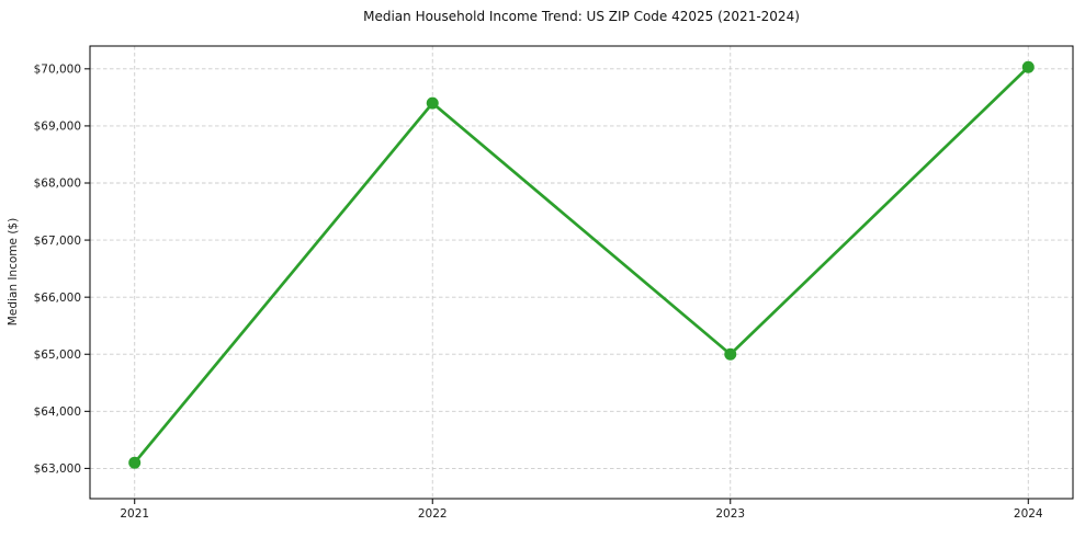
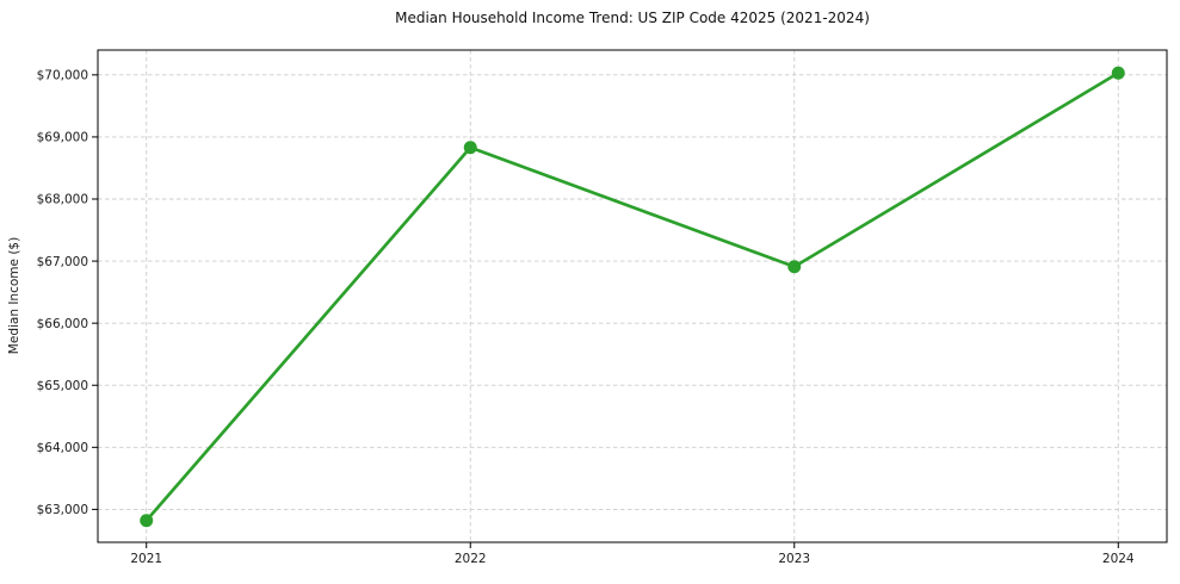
2021: $63100 -> $62800
2022: $69400 -> $68800
2023: $65000 -> $66900
